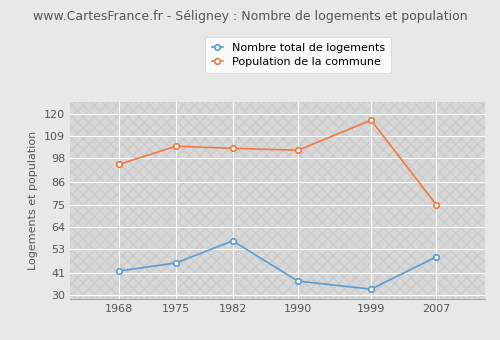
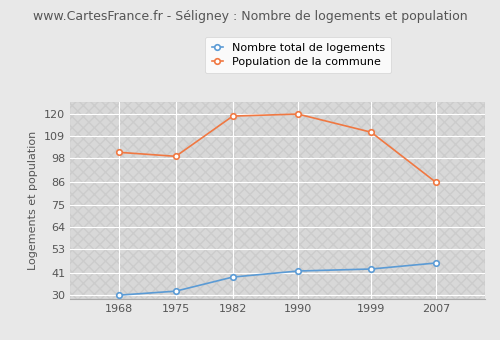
Nombre total de logements/1968: 42 -> 30
Population de la commune/1968: 95 -> 101
Nombre total de logements/1975: 46 -> 32
Population de la commune/1975: 104 -> 99
Nombre total de logements/1982: 57 -> 39
Population de la commune/1982: 103 -> 119
Nombre total de logements/1990: 37 -> 42
Population de la commune/1990: 102 -> 120
Nombre total de logements/1999: 33 -> 43
Population de la commune/1999: 117 -> 111
Nombre total de logements/2007: 49 -> 46
Population de la commune/2007: 75 -> 86
